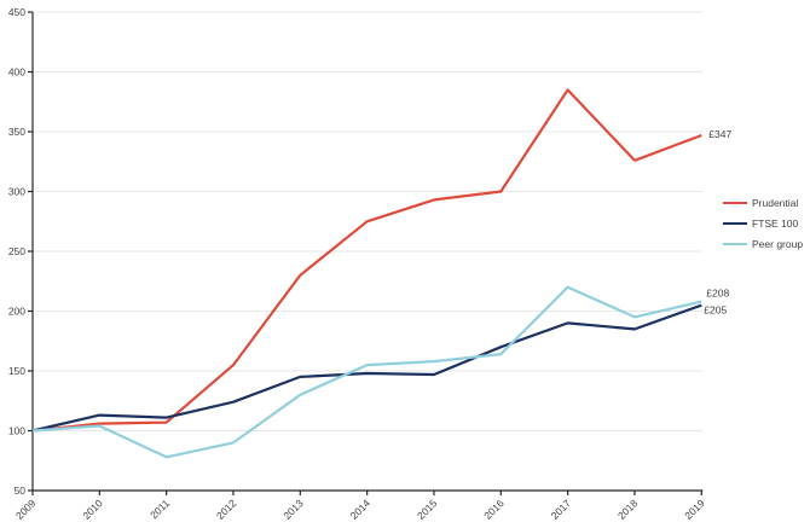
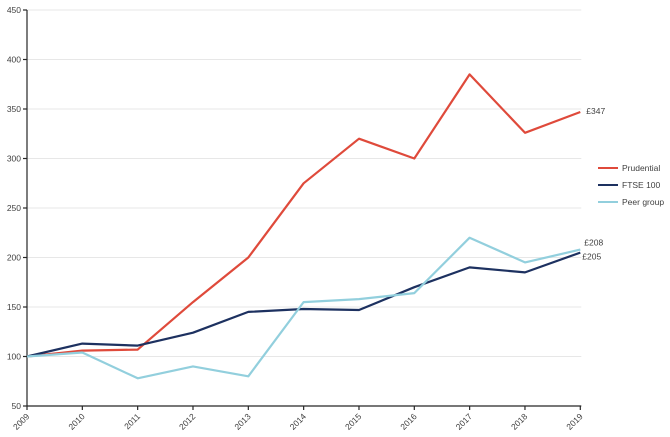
Prudential/2013: 230 -> 200
Peer group/2013: 130 -> 80
Prudential/2015: 290 -> 320
